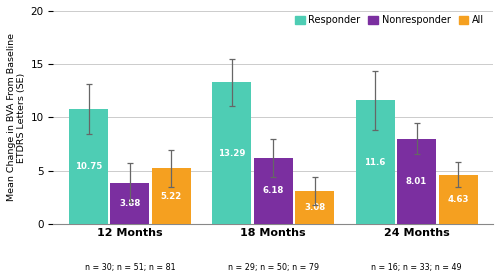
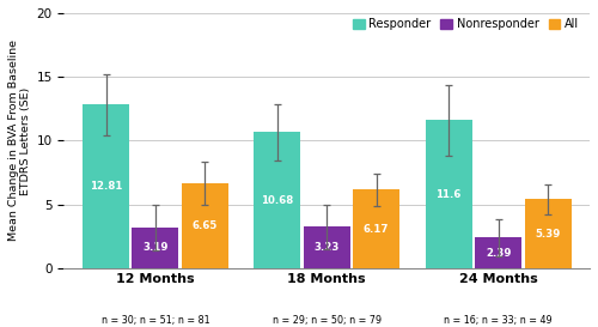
Responder/12 Months: 10.75 -> 12.81
Nonresponder/12 Months: 3.88 -> 3.19
All/12 Months: 5.22 -> 6.65
Responder/18 Months: 13.29 -> 10.68
Nonresponder/18 Months: 6.18 -> 3.23
All/18 Months: 3.08 -> 6.17
Nonresponder/24 Months: 8.01 -> 2.39
All/24 Months: 4.63 -> 5.39
